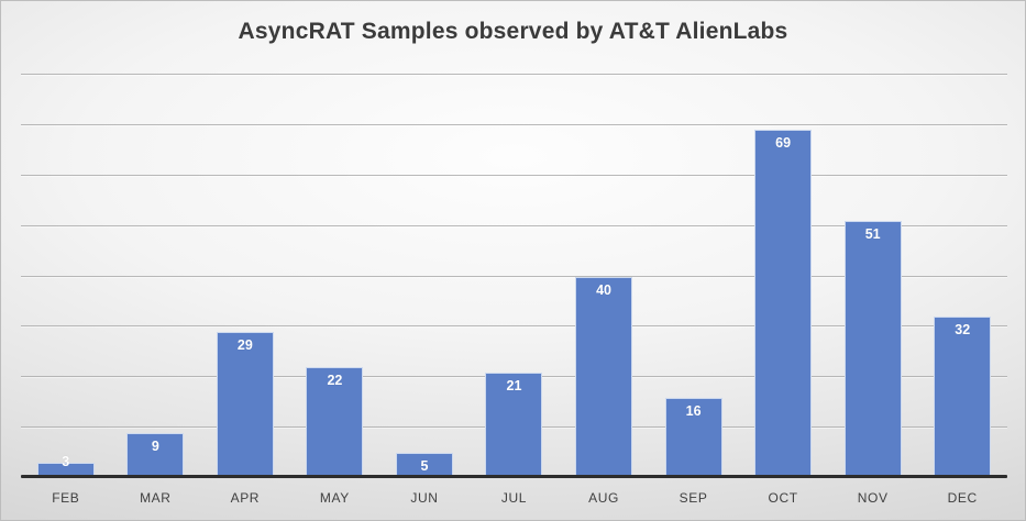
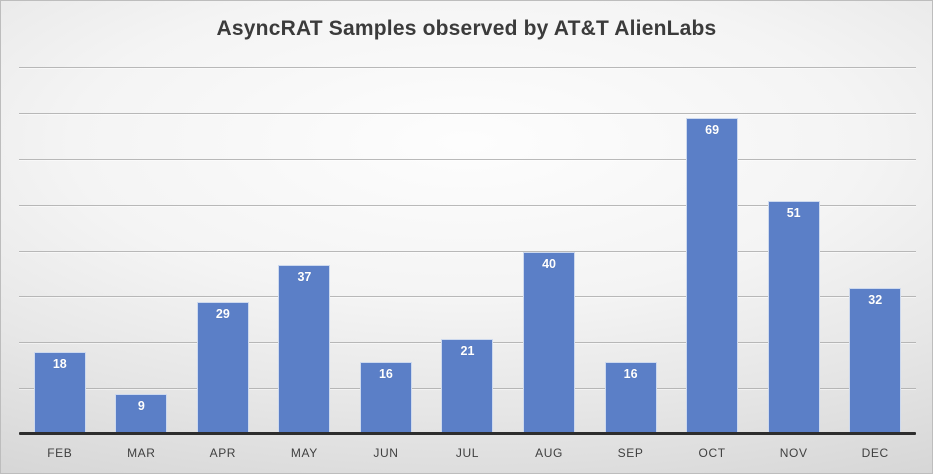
FEB: 3 -> 18
MAY: 22 -> 37
JUN: 5 -> 16
